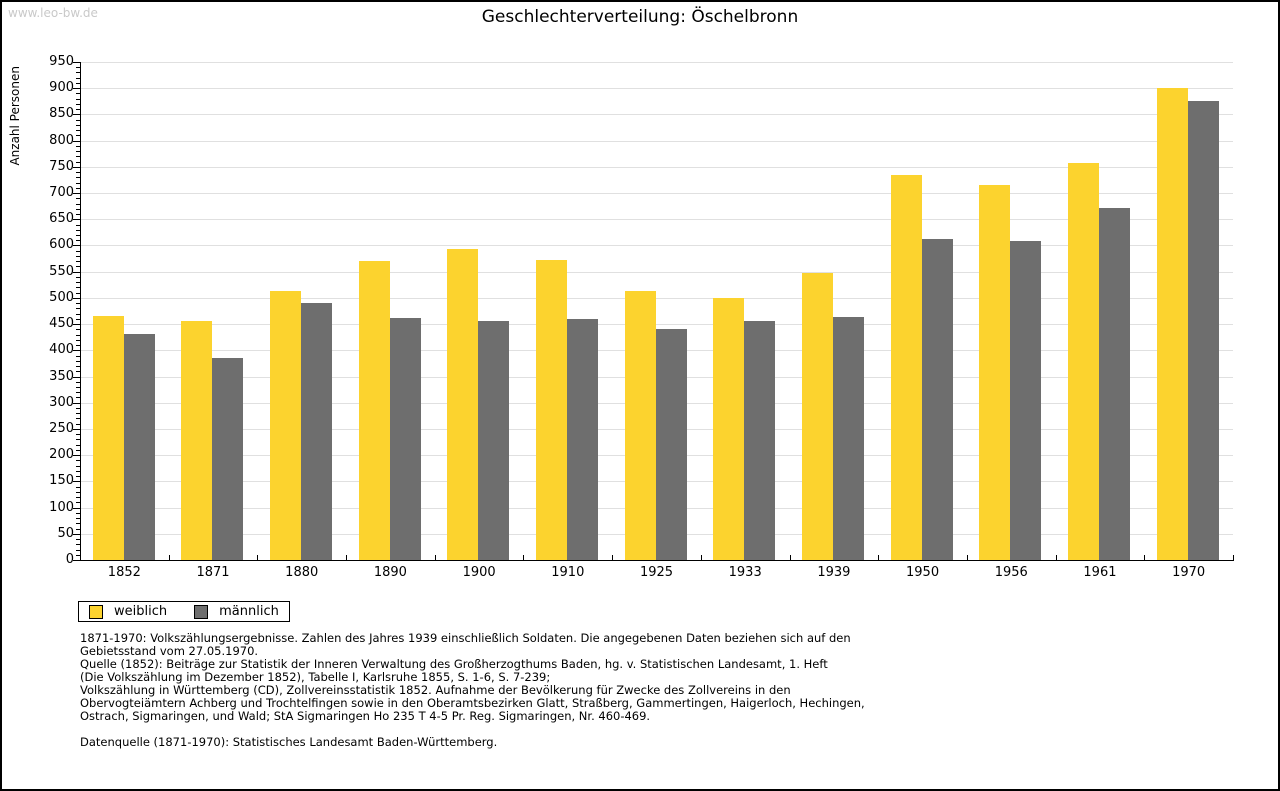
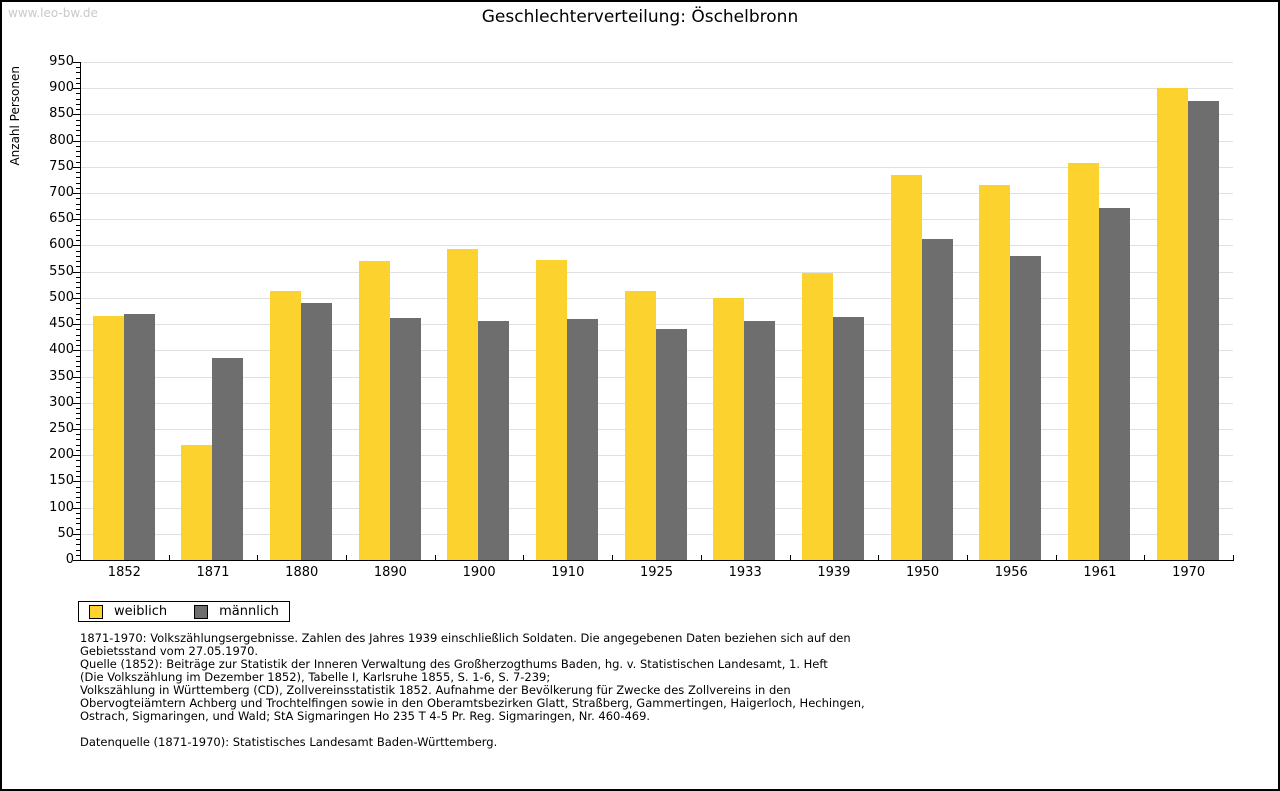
männlich/1852: 430 -> 470
weiblich/1871: 460 -> 220
männlich/1956: 610 -> 580
